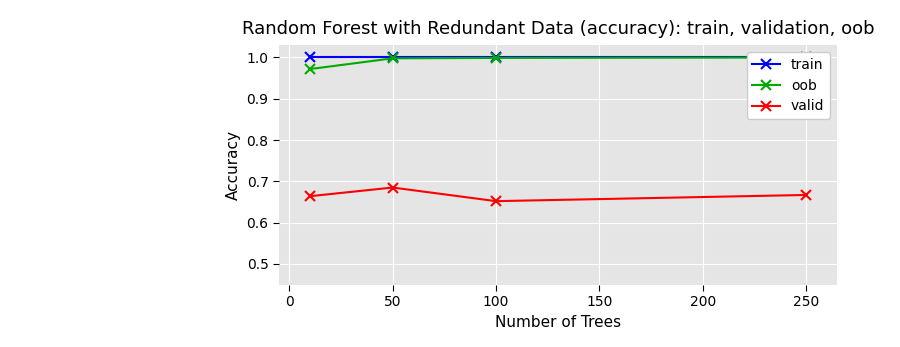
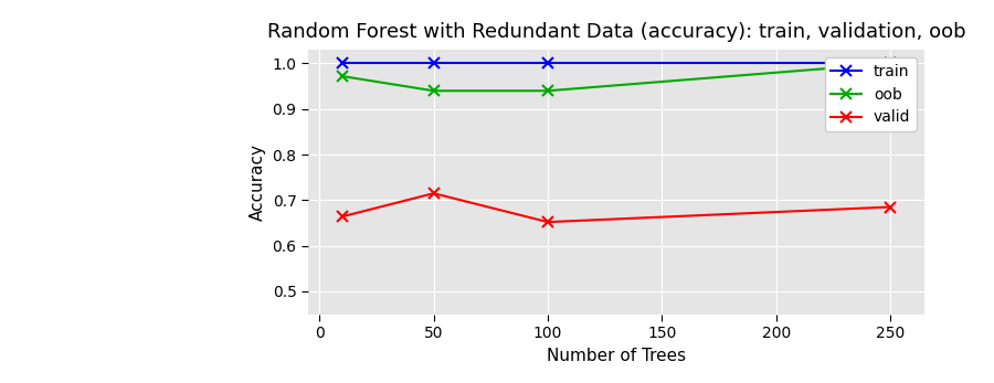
oob/50: 0.998 -> 0.940
valid/50: 0.685 -> 0.715
oob/100: 0.999 -> 0.940
valid/250: 0.667 -> 0.685
